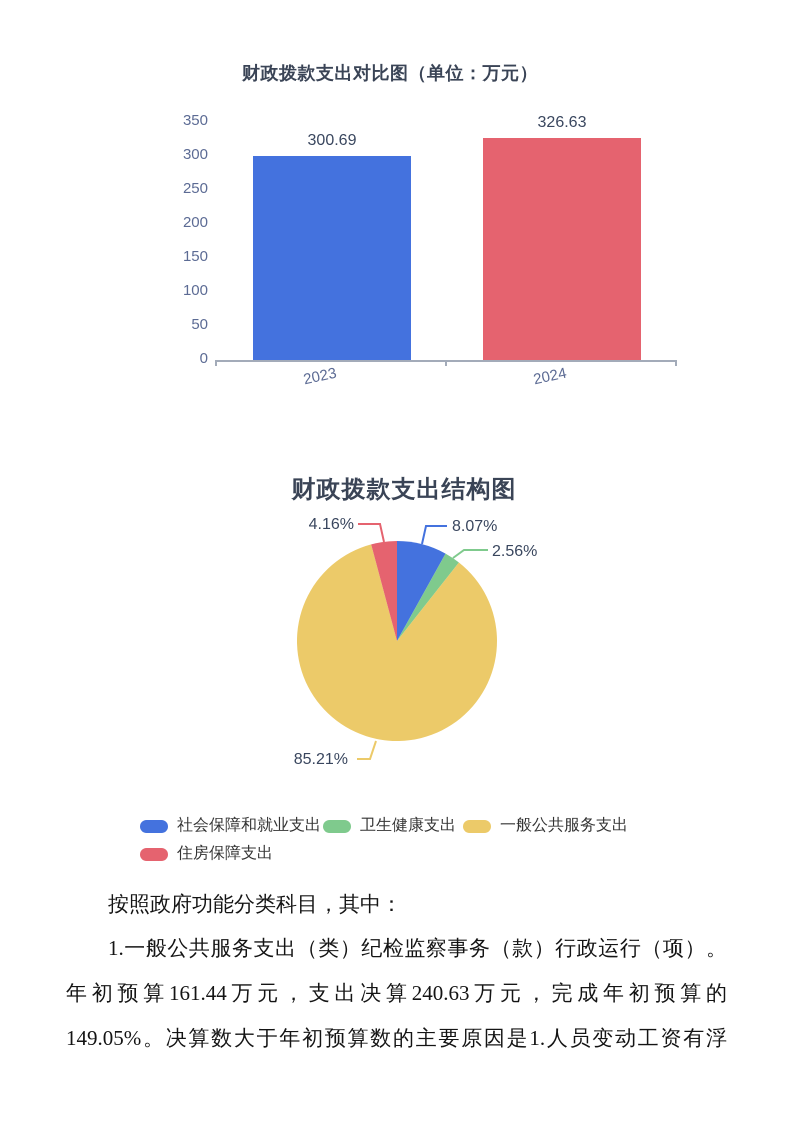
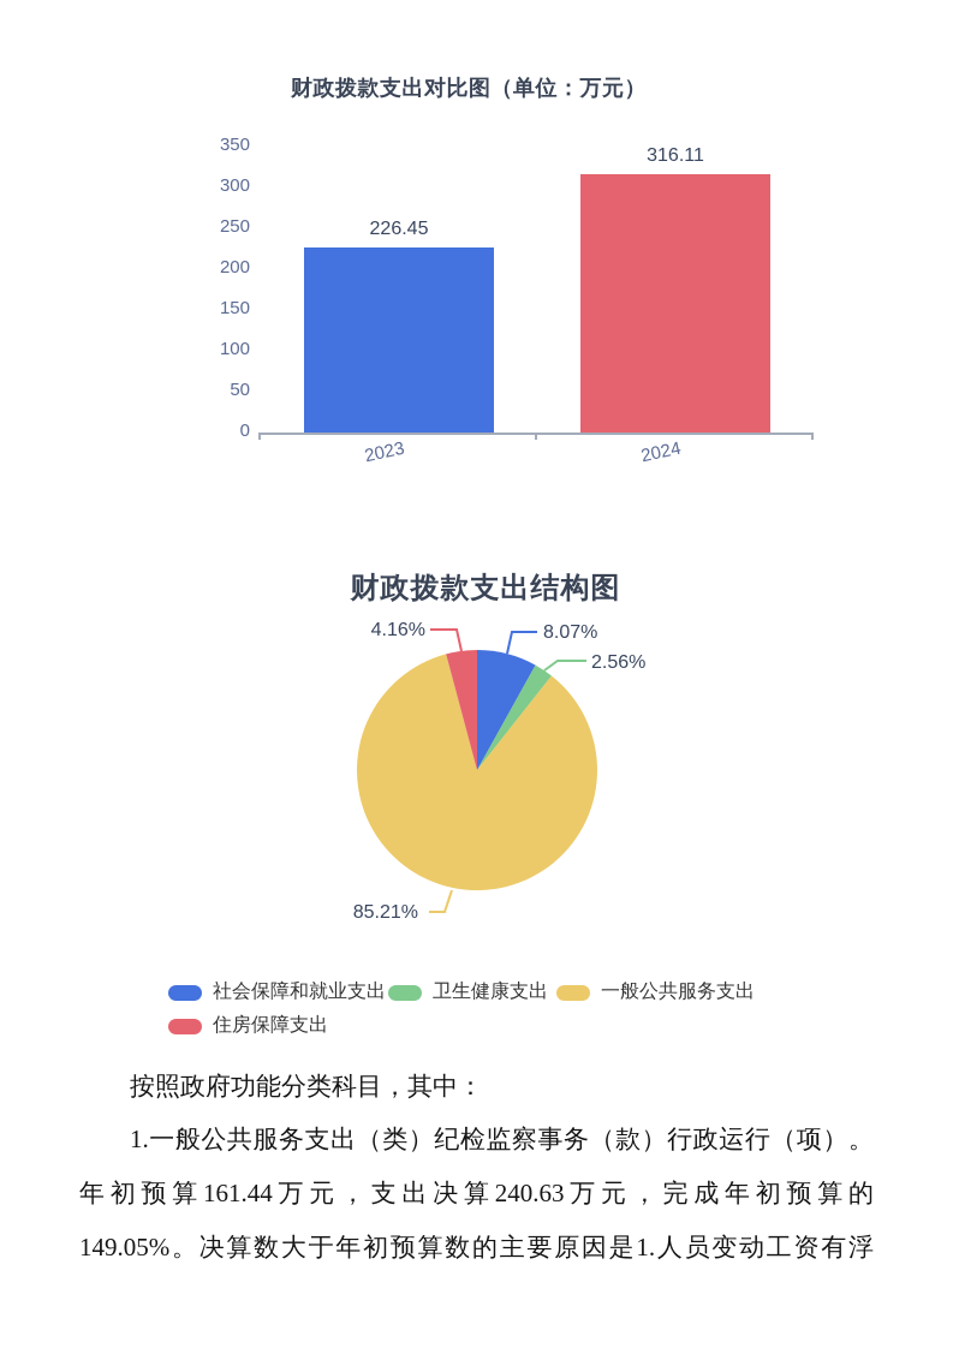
财政拨款支出对比图（单位：万元）/2023: 300.69 -> 226.45
财政拨款支出对比图（单位：万元）/2024: 326.63 -> 316.11
